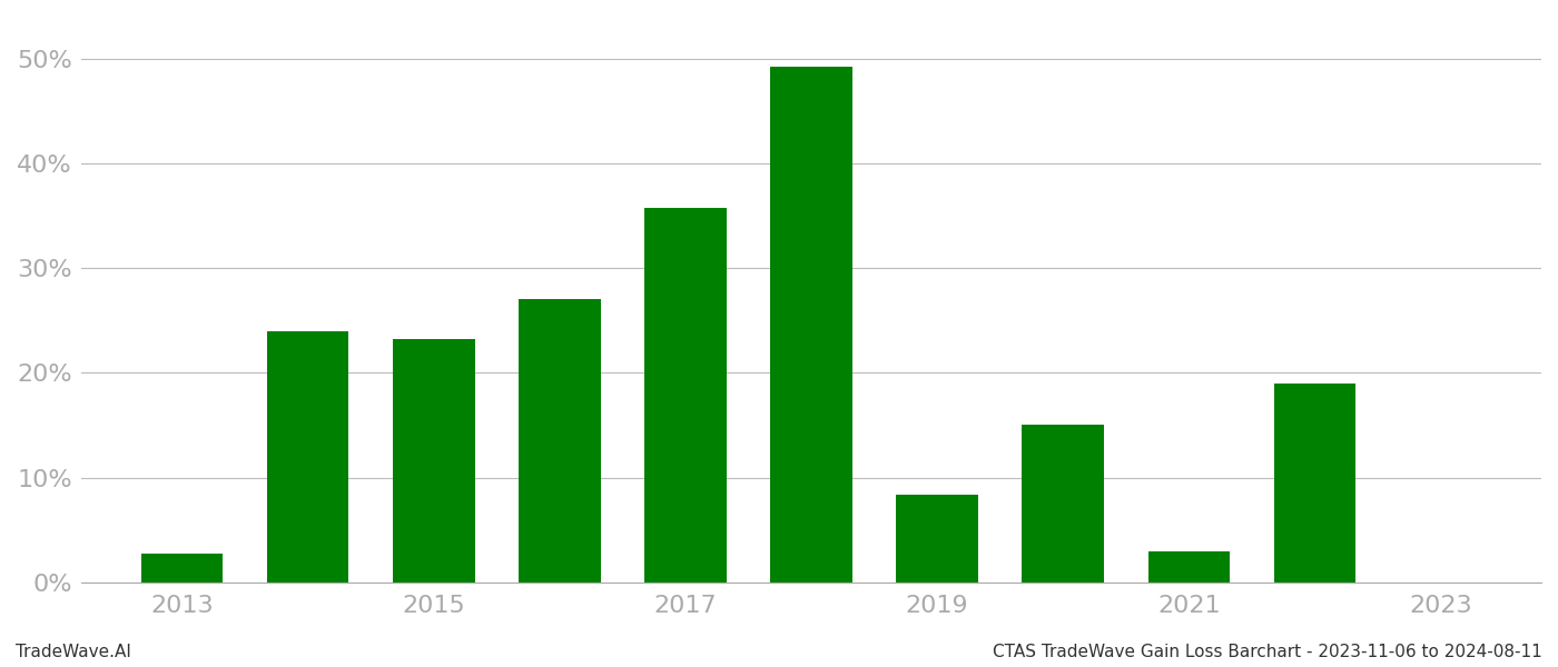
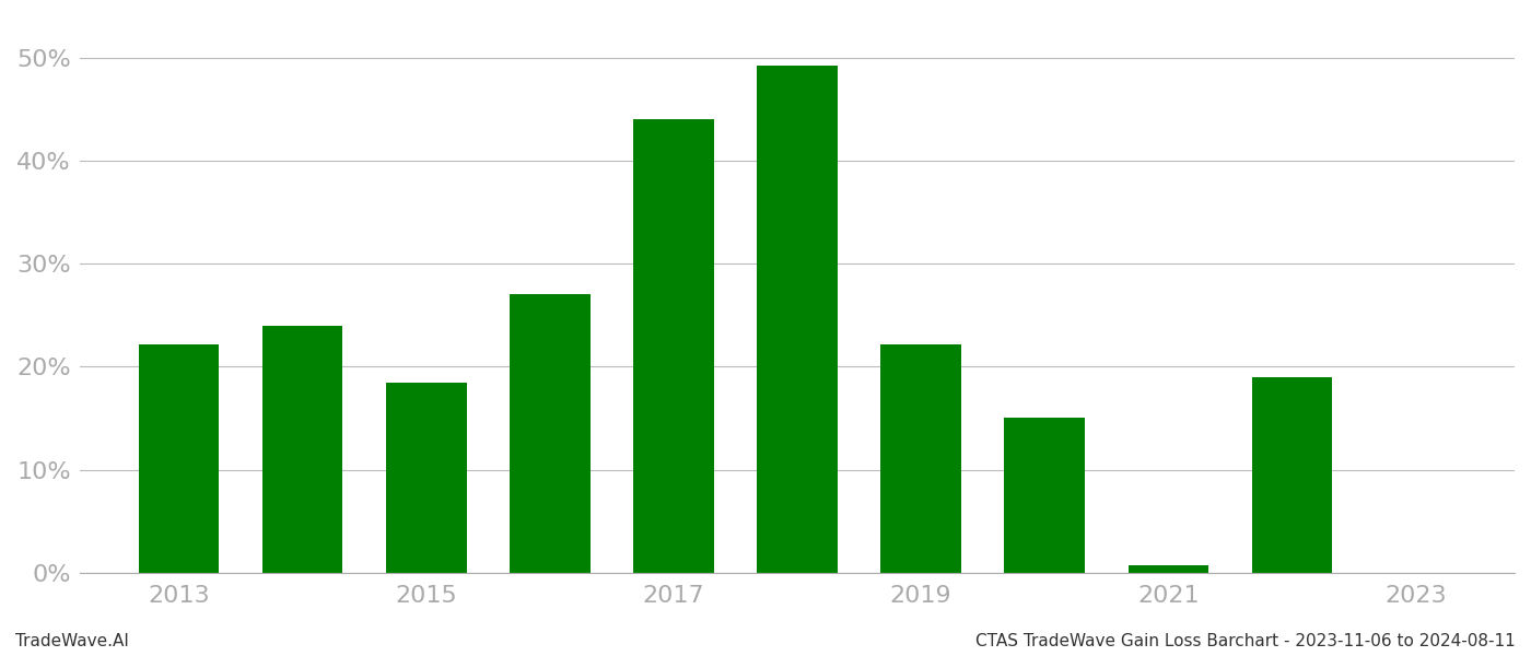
2013: 2.8% -> 22.2%
2015: 23.2% -> 18.5%
2017: 35.8% -> 44.0%
2019: 8.4% -> 22.2%
2021: 3.0% -> 0.7%
